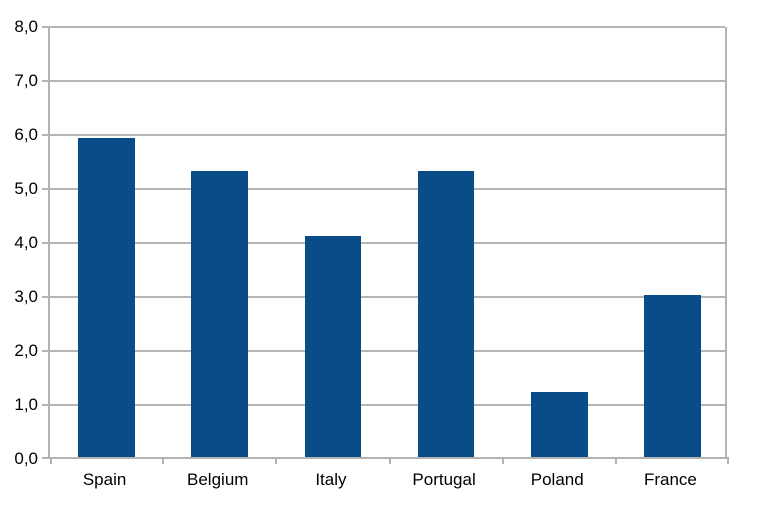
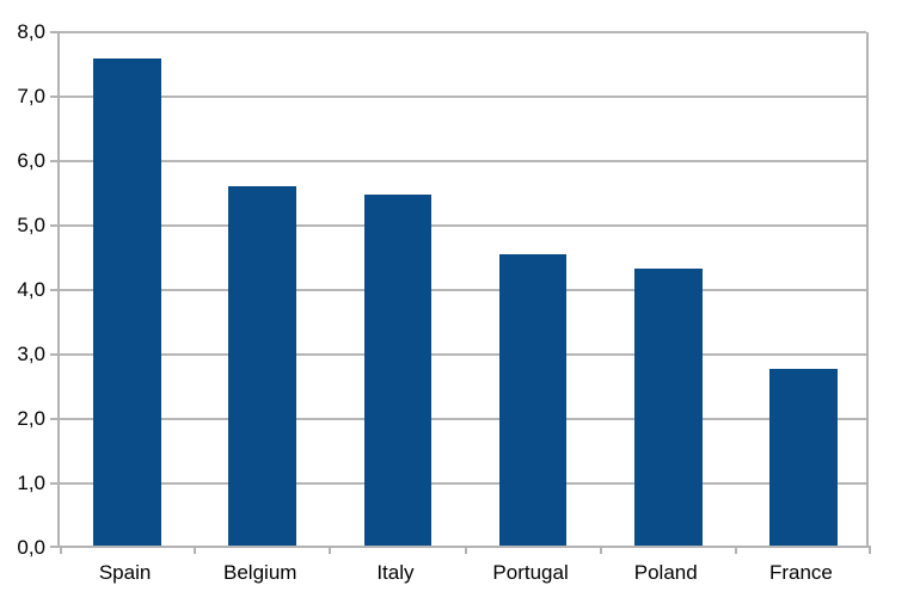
Spain: 5,9 -> 7,5
Belgium: 5,3 -> 5,6
Italy: 4,1 -> 5,5
Portugal: 5,3 -> 4,5
Poland: 1,2 -> 4,3
France: 3,0 -> 2,8
